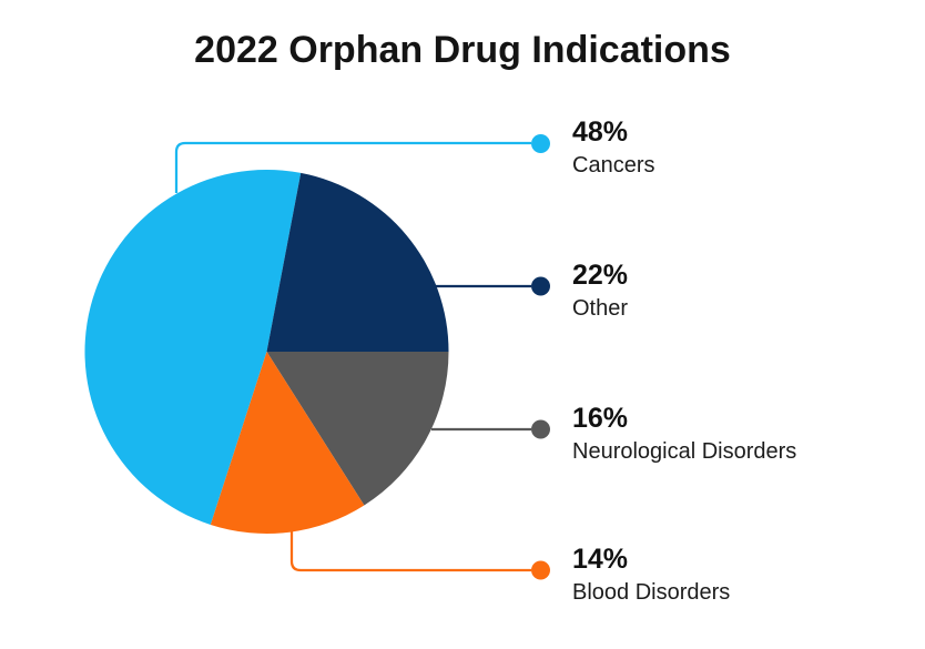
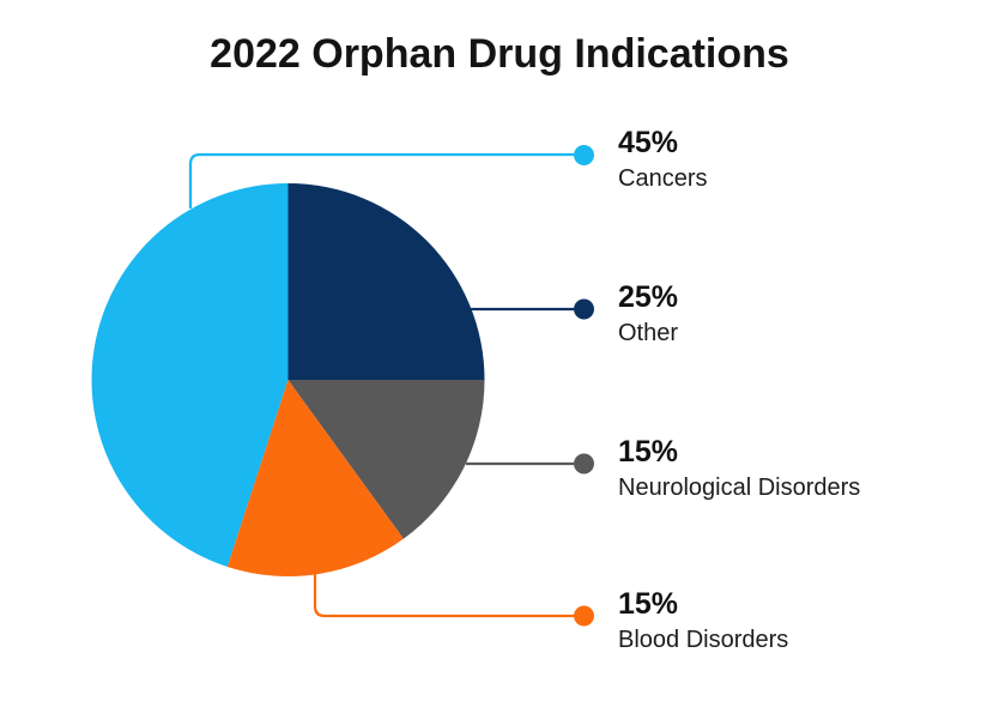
Cancers: 48% -> 45%
Other: 22% -> 25%
Neurological Disorders: 16% -> 15%
Blood Disorders: 14% -> 15%
